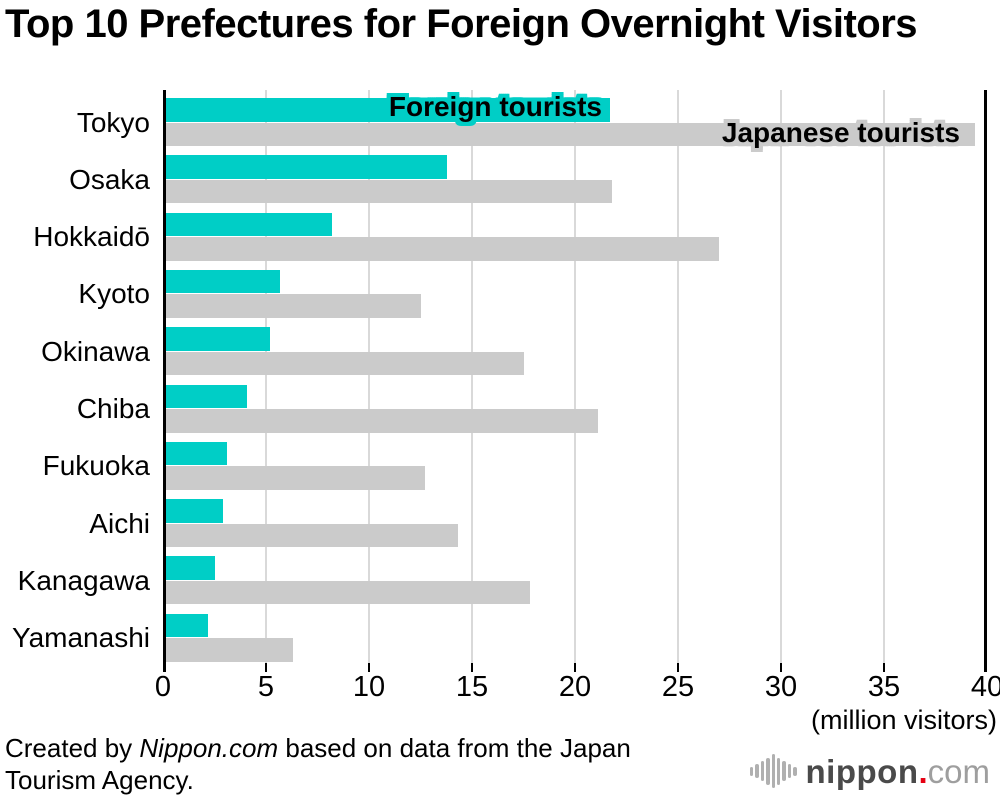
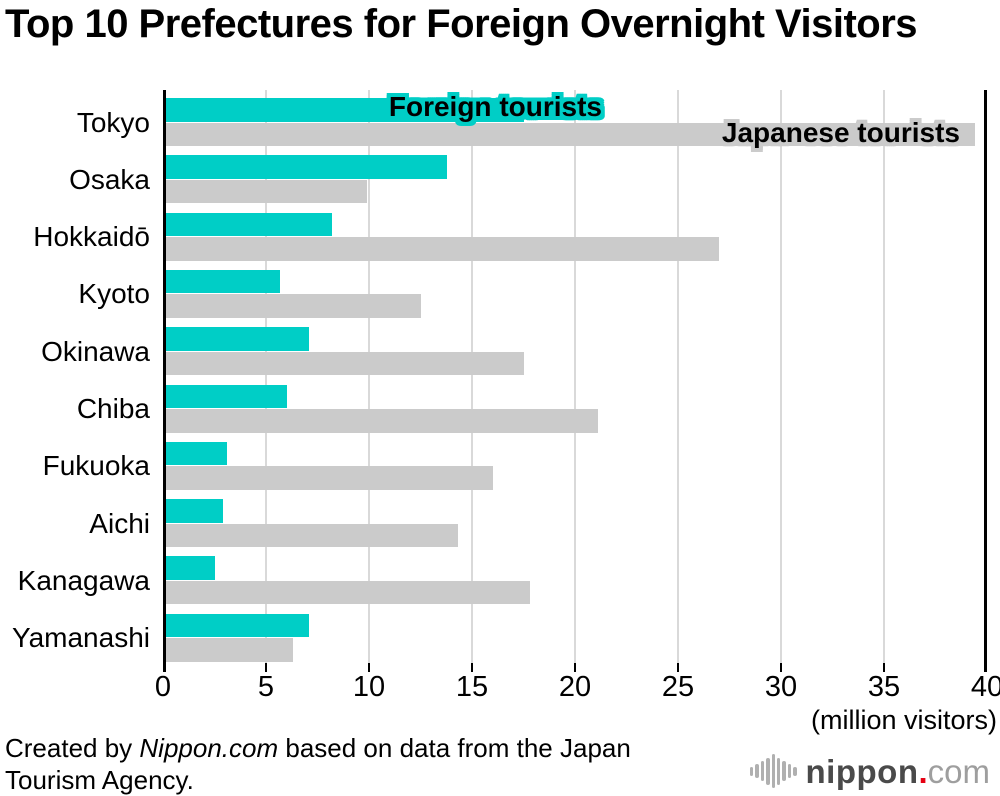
Foreign tourists/Tokyo: 21.7 -> 17.5
Japanese tourists/Osaka: 21.8 -> 9.9
Foreign tourists/Okinawa: 5.2 -> 7.1
Foreign tourists/Chiba: 4.1 -> 6.0
Japanese tourists/Fukuoka: 12.7 -> 16.0
Foreign tourists/Yamanashi: 2.2 -> 7.1
